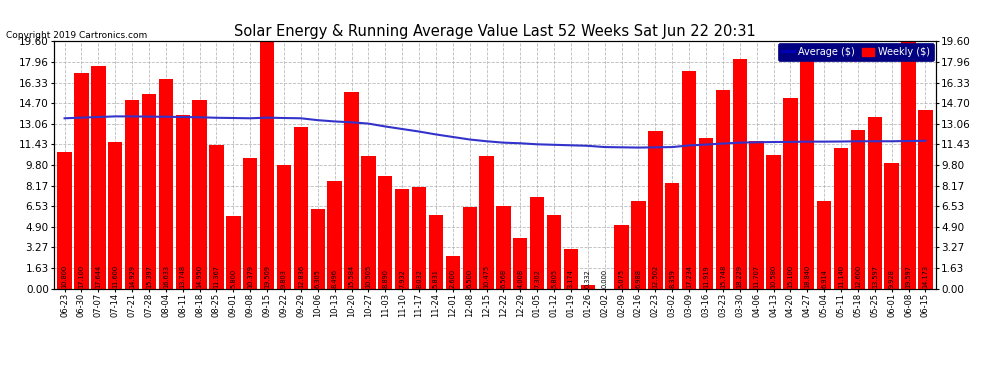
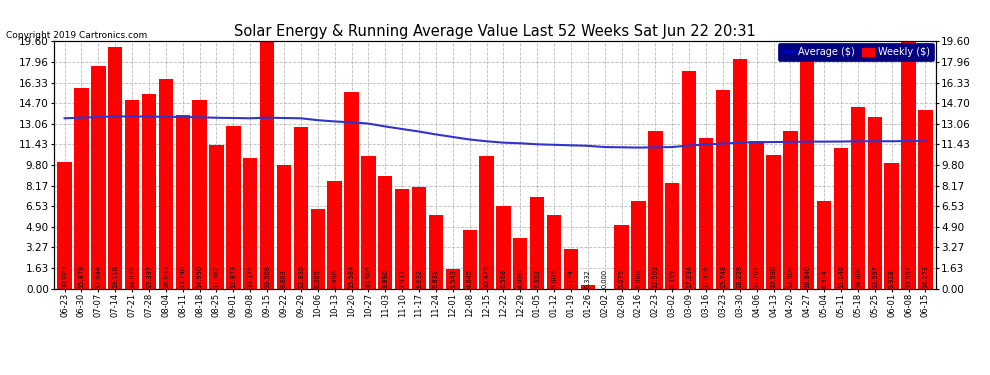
Weekly ($)/06-23: 10.8 -> 10.0
Weekly ($)/06-30: 17.1 -> 15.9
Weekly ($)/07-14: 11.6 -> 19.1
Weekly ($)/09-01: 5.8 -> 12.9
Weekly ($)/12-01: 2.6 -> 1.5
Weekly ($)/12-08: 6.5 -> 4.6
Weekly ($)/04-20: 15.1 -> 12.5
Weekly ($)/05-18: 12.6 -> 14.4
